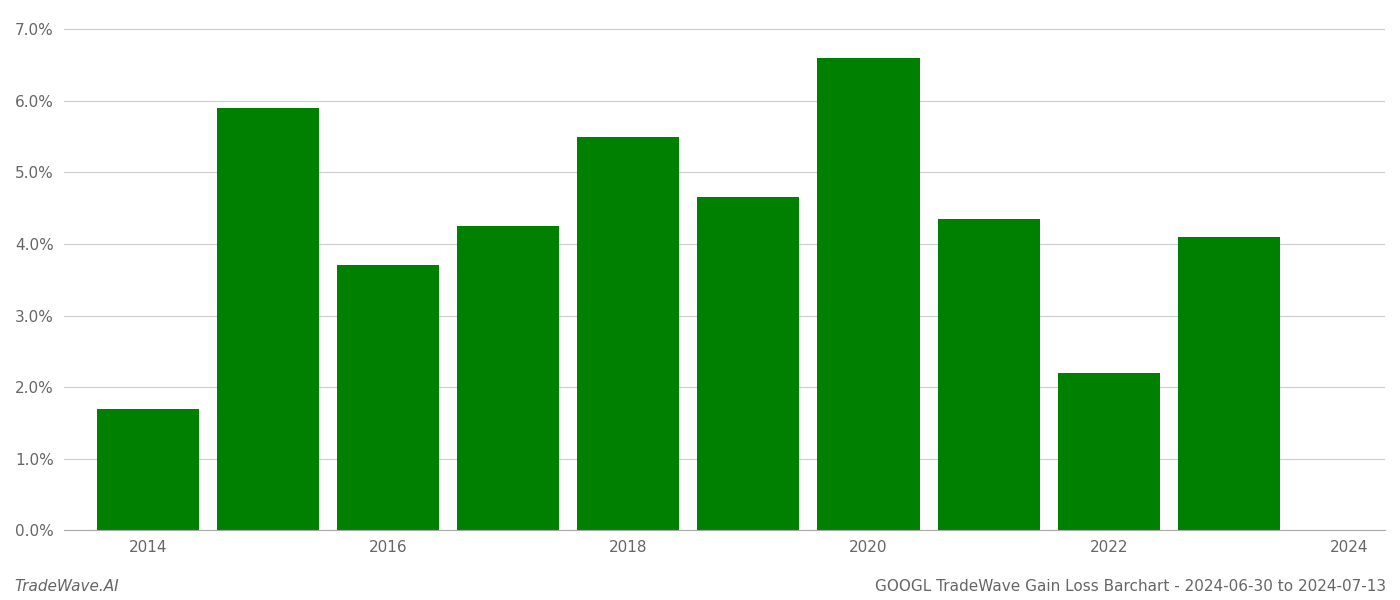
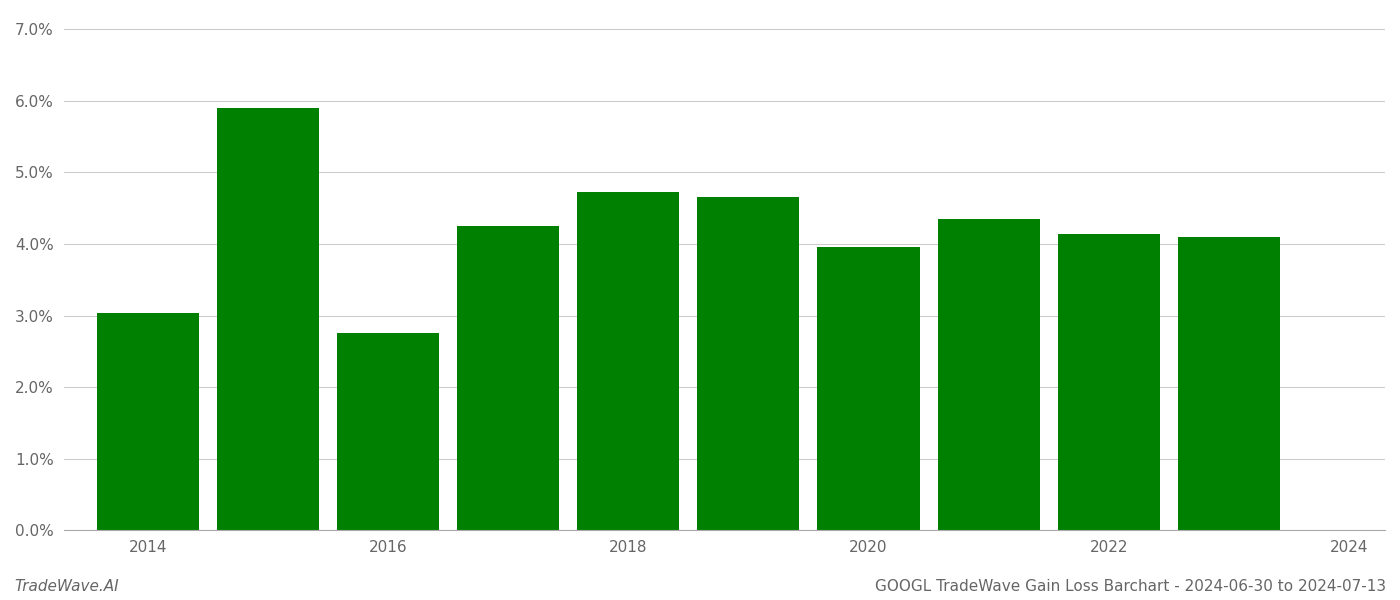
2014: 1.70% -> 3.04%
2016: 3.70% -> 2.76%
2018: 5.50% -> 4.72%
2020: 6.60% -> 3.96%
2022: 2.20% -> 4.14%
